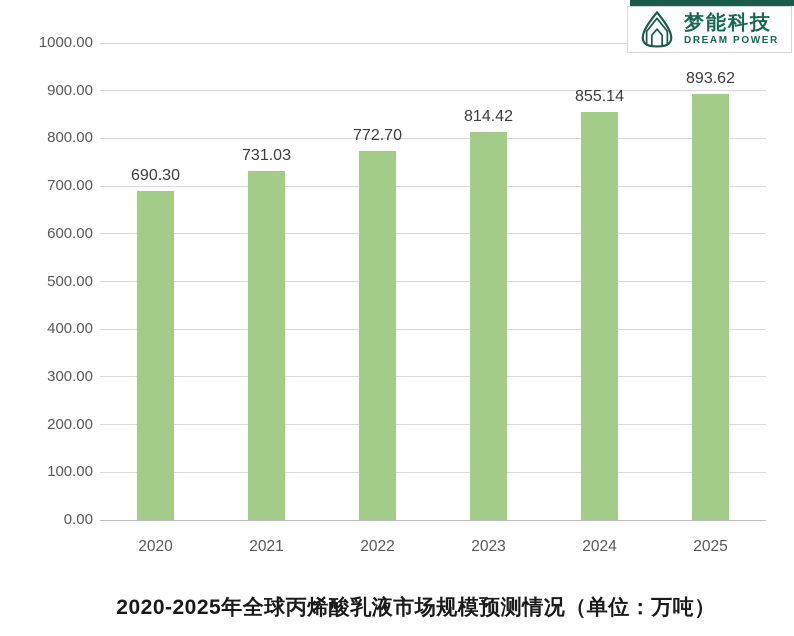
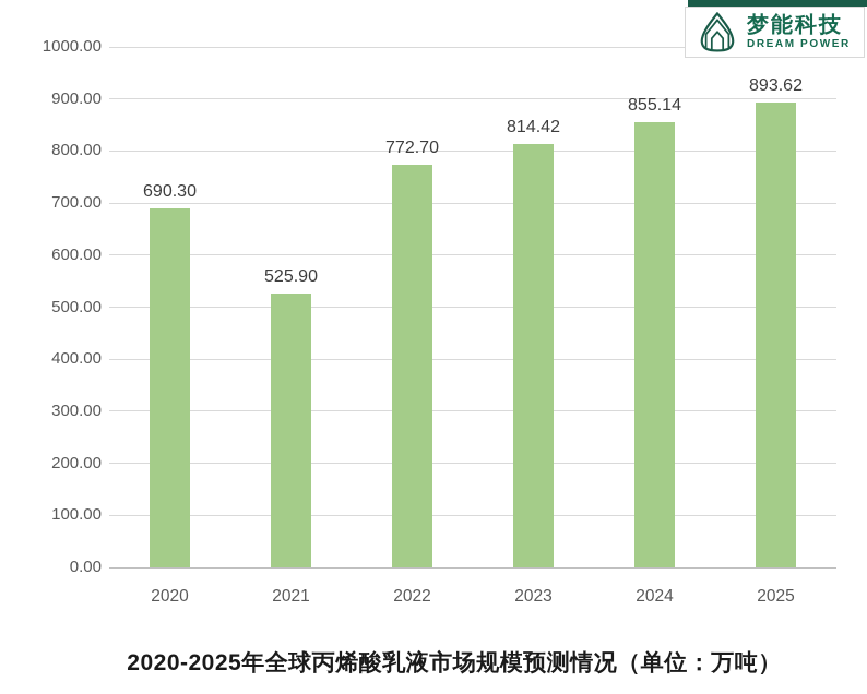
2021: 731.03 -> 525.90
